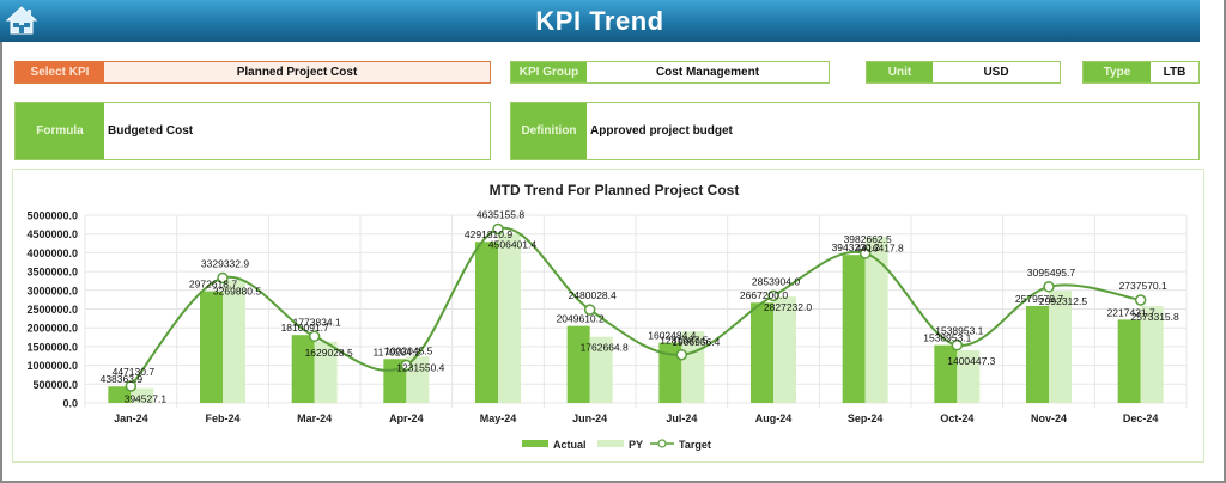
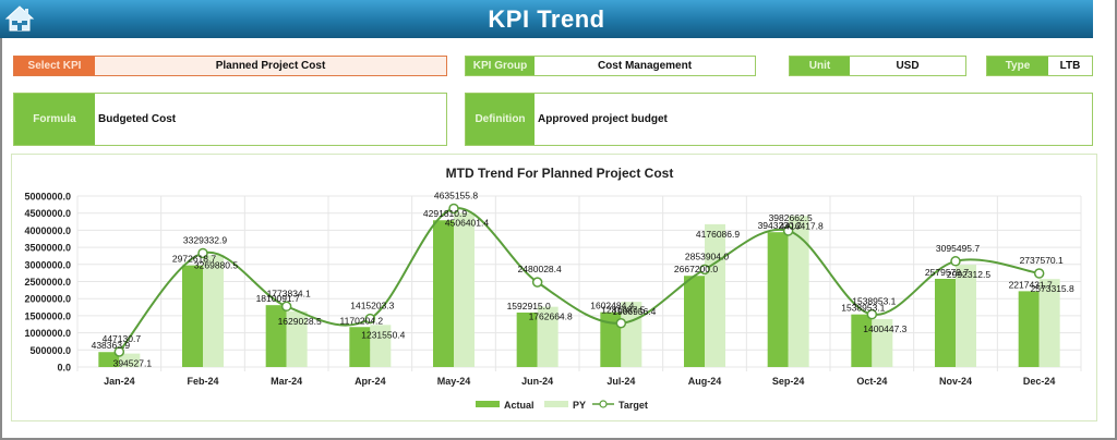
Target/Apr-24: 1002045.5 -> 1415203.3
Actual/Jun-24: 2049610.2 -> 1592915.0
PY/Aug-24: 2827232.0 -> 4176086.9
